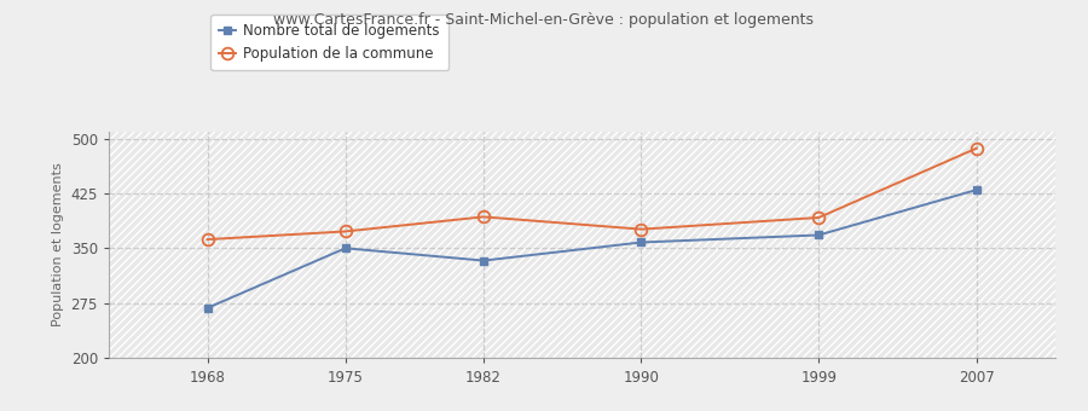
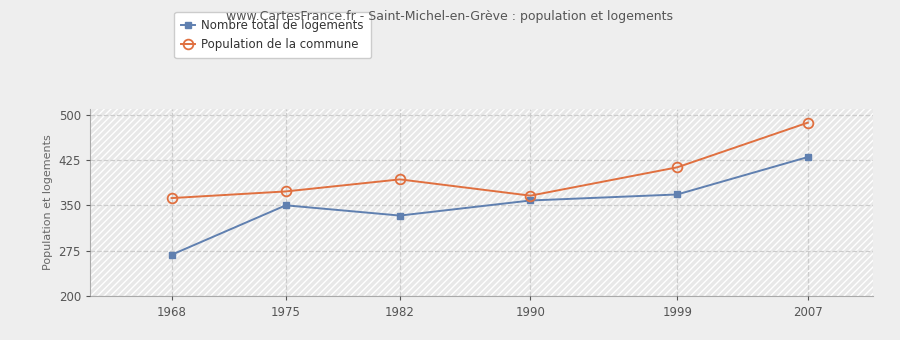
Population de la commune/1990: 376 -> 366
Population de la commune/1999: 392 -> 413
